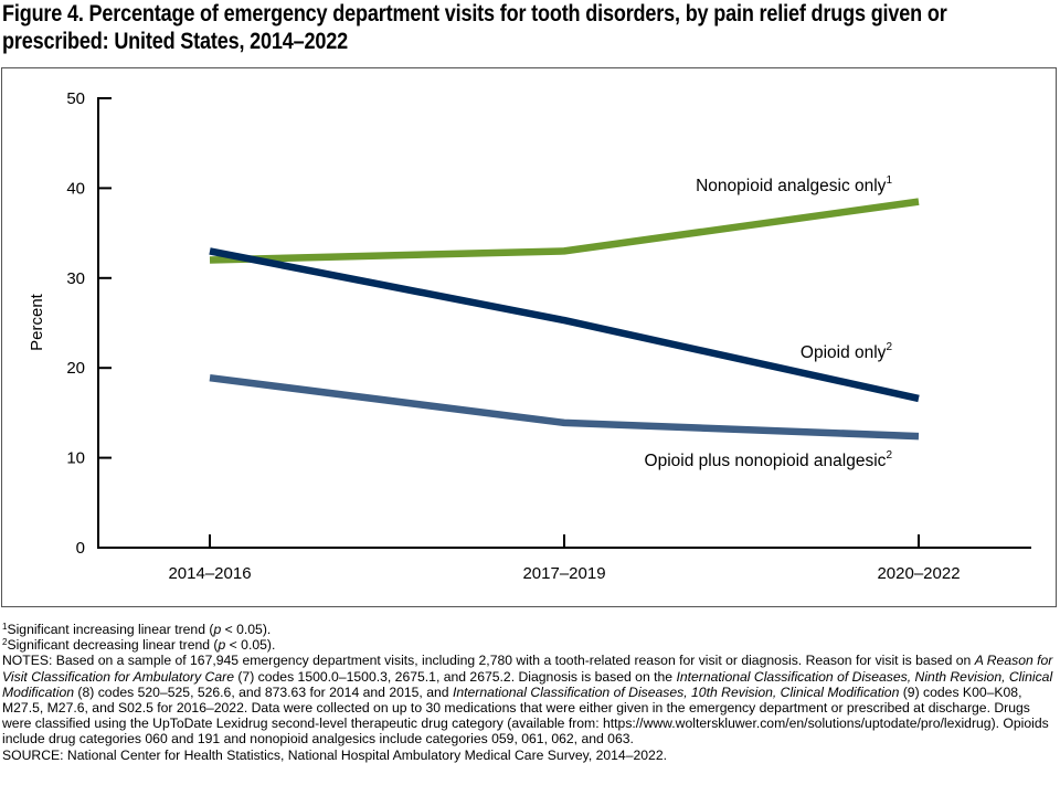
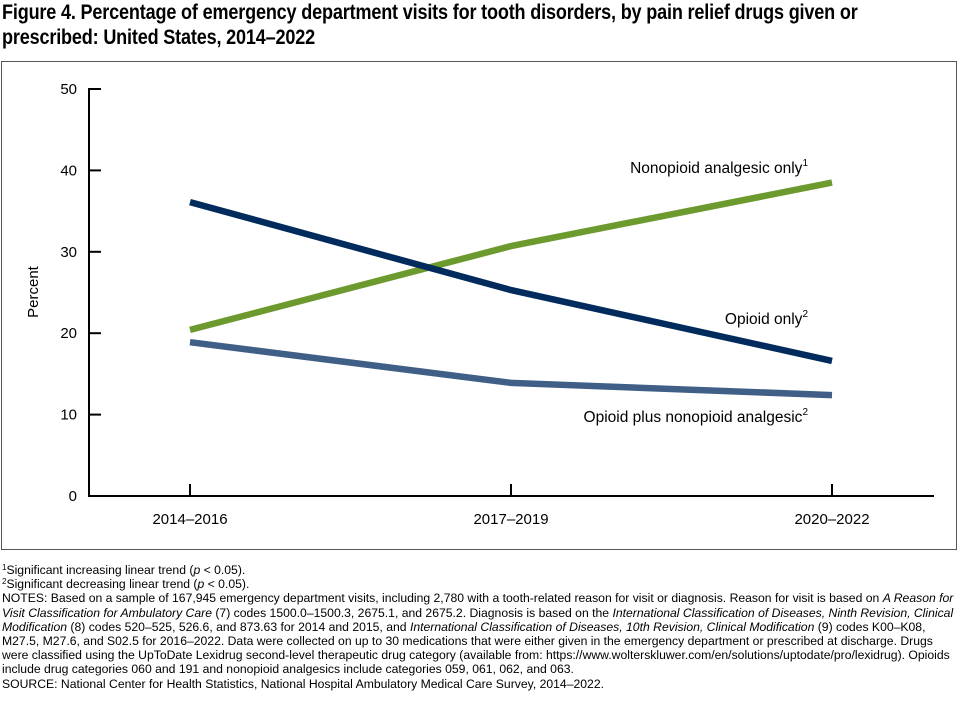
Nonopioid analgesic only/2014–2016: 32 -> 20
Opioid only/2014–2016: 33 -> 36
Nonopioid analgesic only/2017–2019: 33 -> 31
